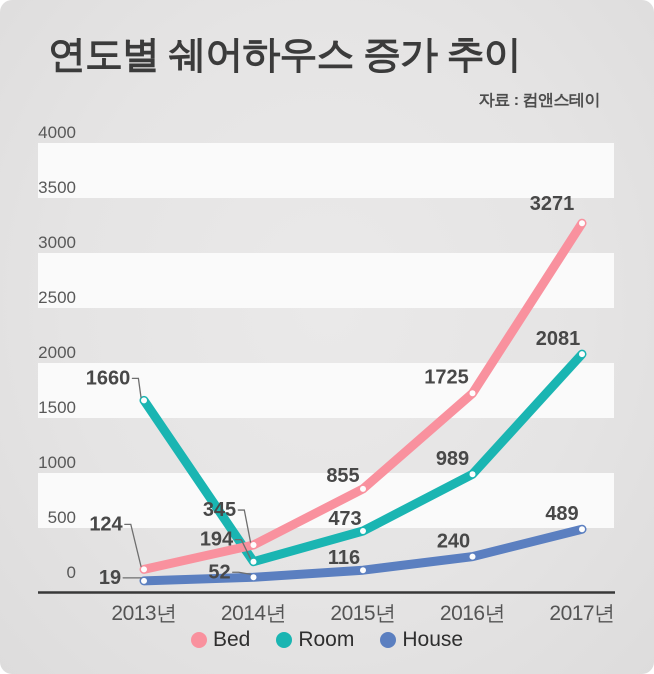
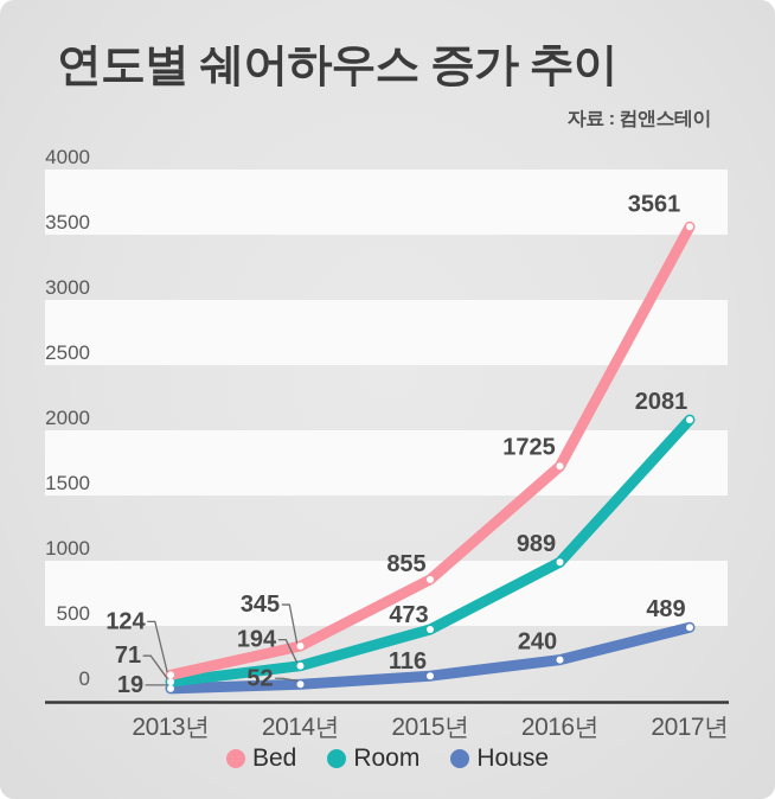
Room/2013년: 1660 -> 71
Bed/2017년: 3271 -> 3561
